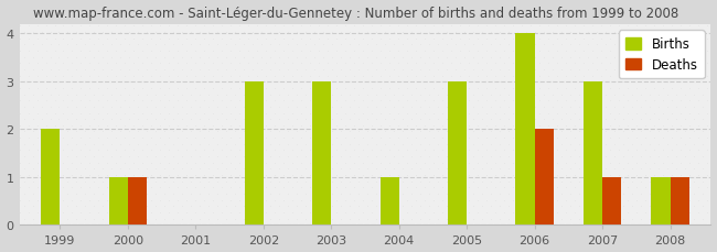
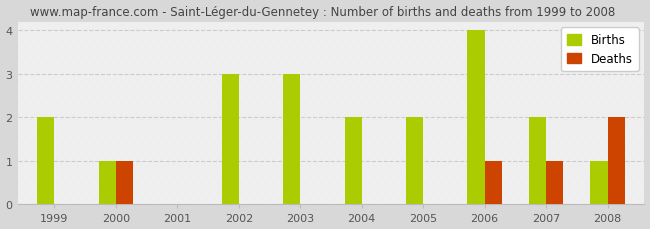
Births/2004: 1 -> 2
Births/2005: 3 -> 2
Deaths/2006: 2 -> 1
Births/2007: 3 -> 2
Deaths/2008: 1 -> 2
